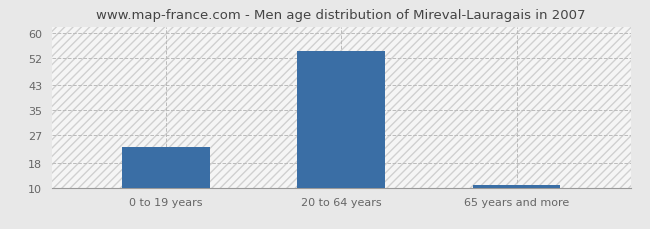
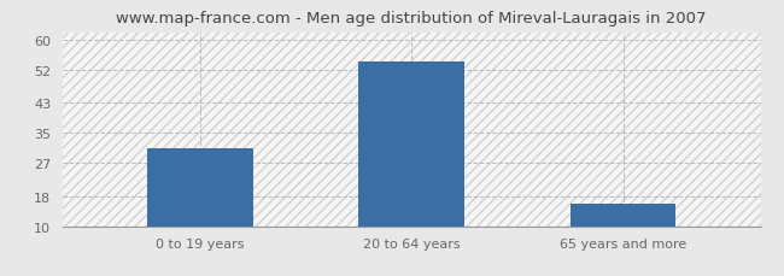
0 to 19 years: 23 -> 31
65 years and more: 11 -> 16
